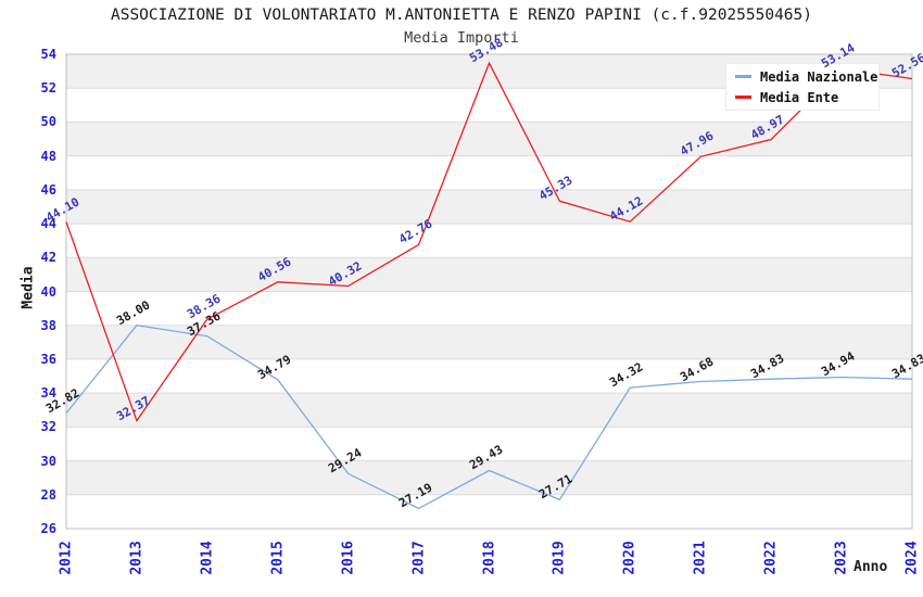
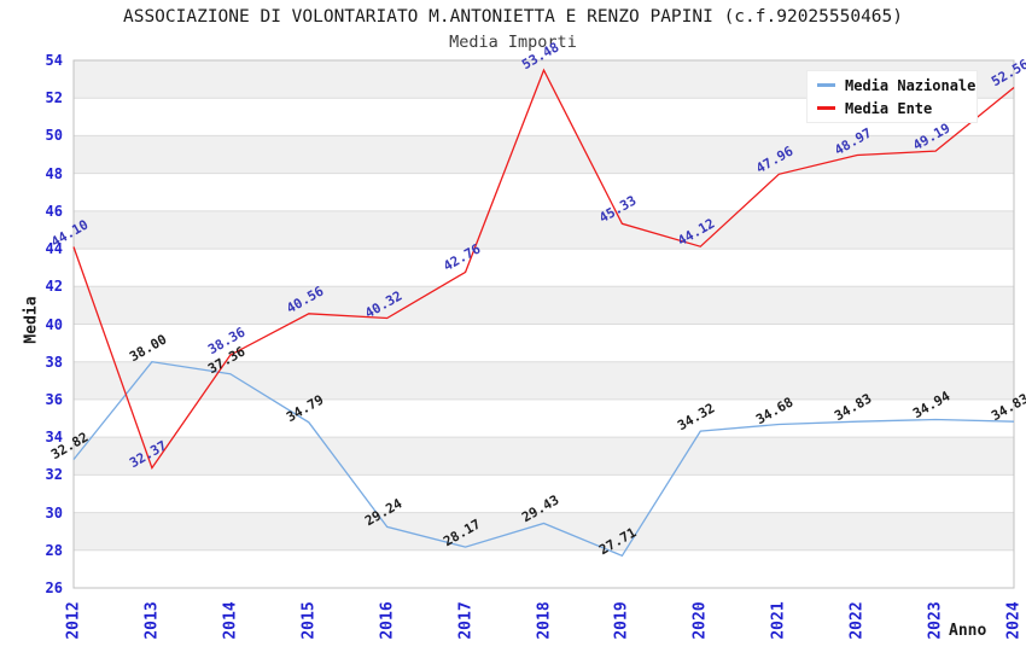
Media Nazionale/2017: 27.19 -> 28.17
Media Ente/2023: 53.14 -> 49.19
